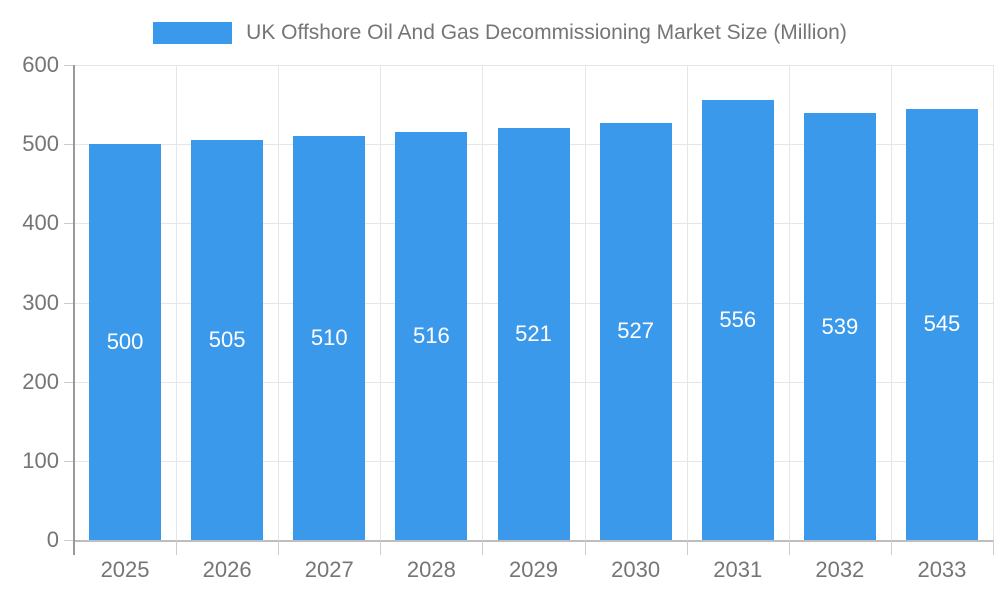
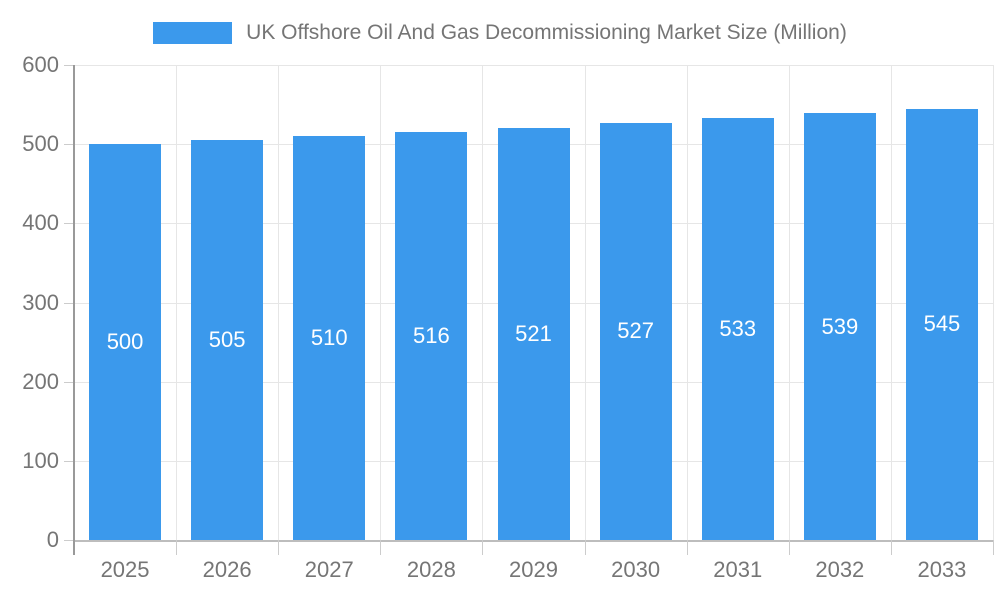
2031: 556 -> 533
